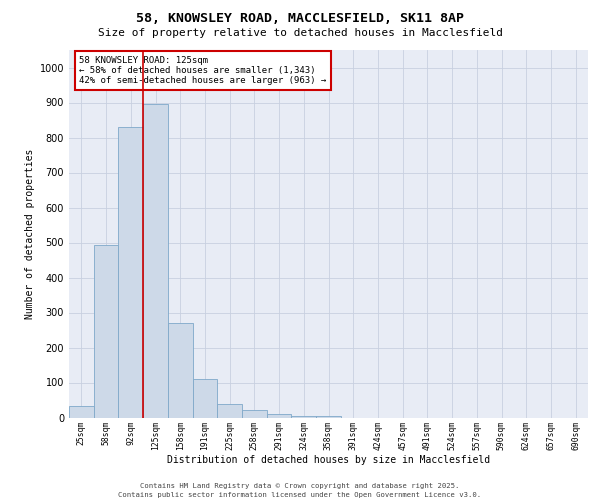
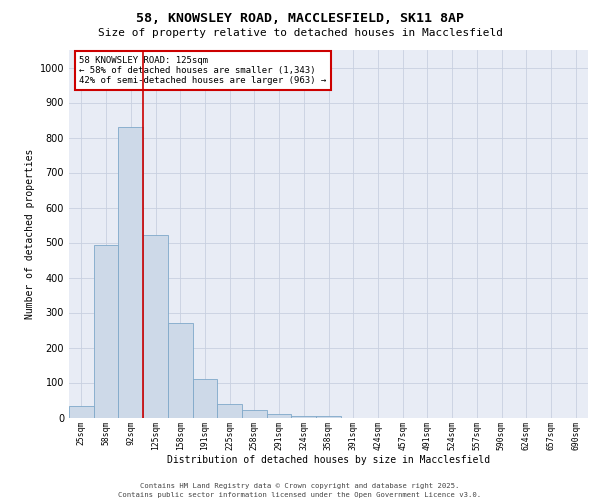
125sqm: 895 -> 521
